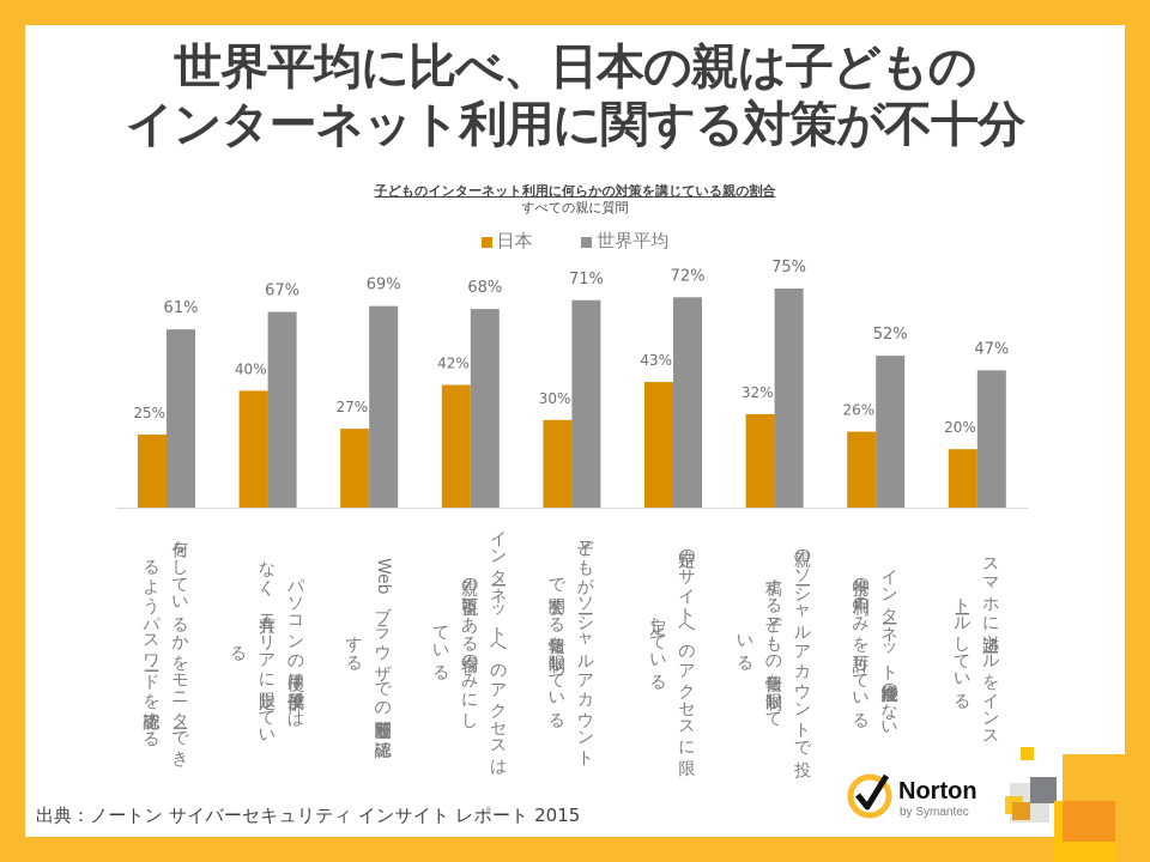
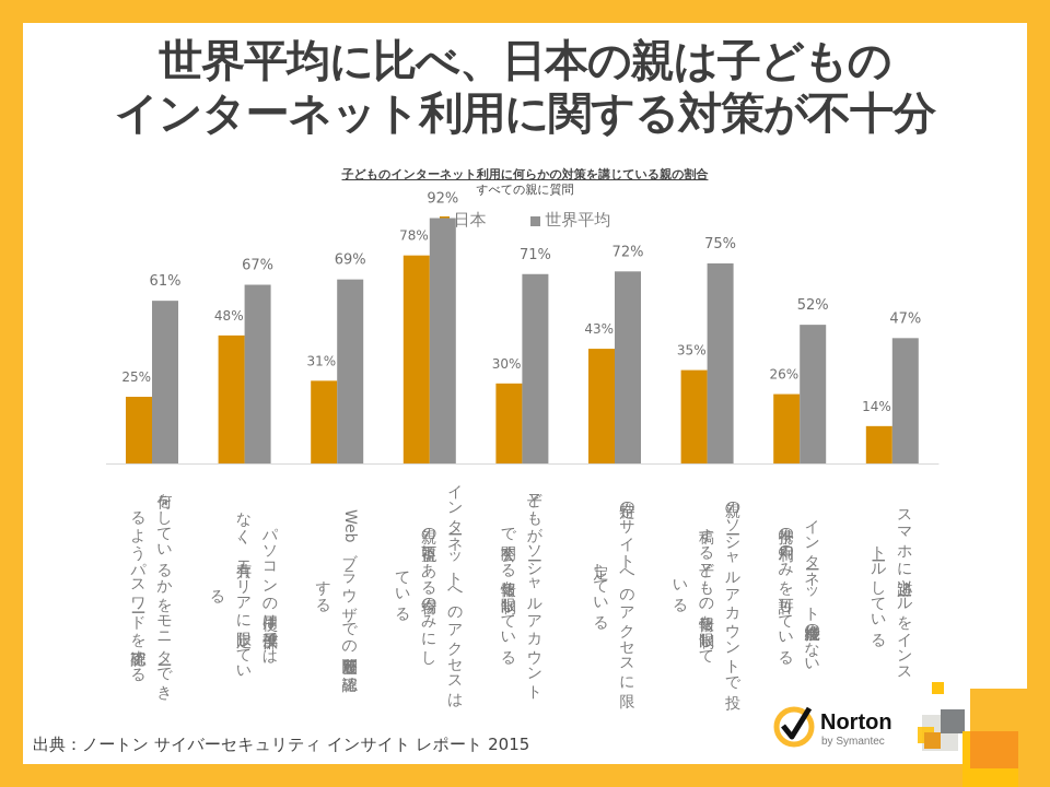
日本/パソコンの使用は子供部屋ではなく、共有エリアに限定している: 40% -> 48%
日本/Webブラウザでの閲覧履歴を確認する: 27% -> 31%
日本/インターネットへのアクセスは親の監視下にある場合のみにしている: 42% -> 78%
世界平均/インターネットへのアクセスは親の監視下にある場合のみにしている: 68% -> 92%
日本/親のソーシャルアカウントで投稿する子どもの情報を制限している: 32% -> 35%
日本/スマホに追跡ツールをインストールしている: 20% -> 14%
